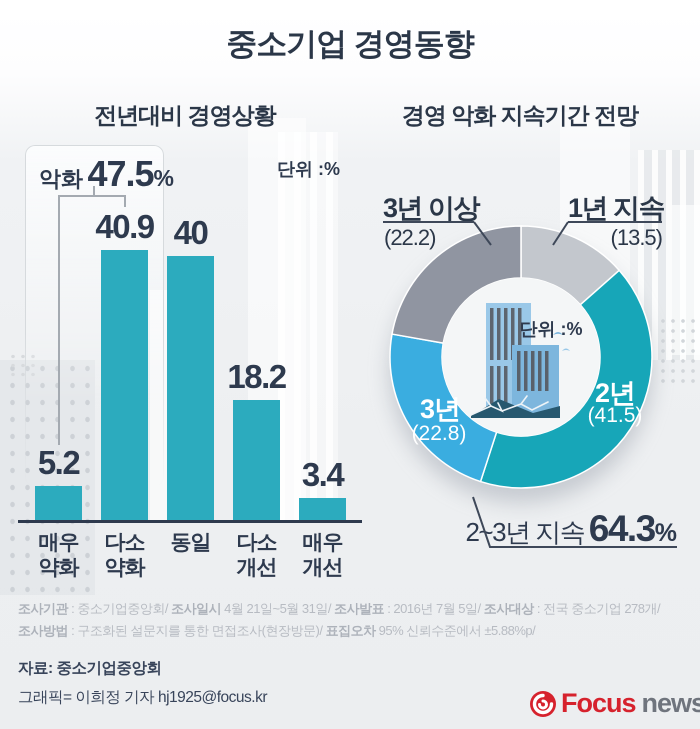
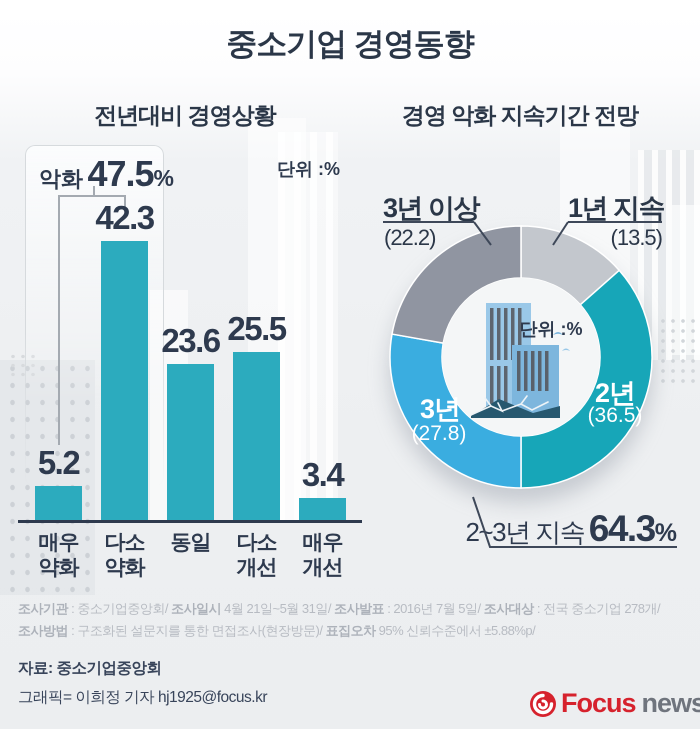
전년대비 경영상황/다소 약화: 40.9 -> 42.3
전년대비 경영상황/동일: 40 -> 23.6
전년대비 경영상황/다소 개선: 18.2 -> 25.5
경영 악화 지속기간 전망/2년: 41.5 -> 36.5
경영 악화 지속기간 전망/3년: 22.8 -> 27.8
